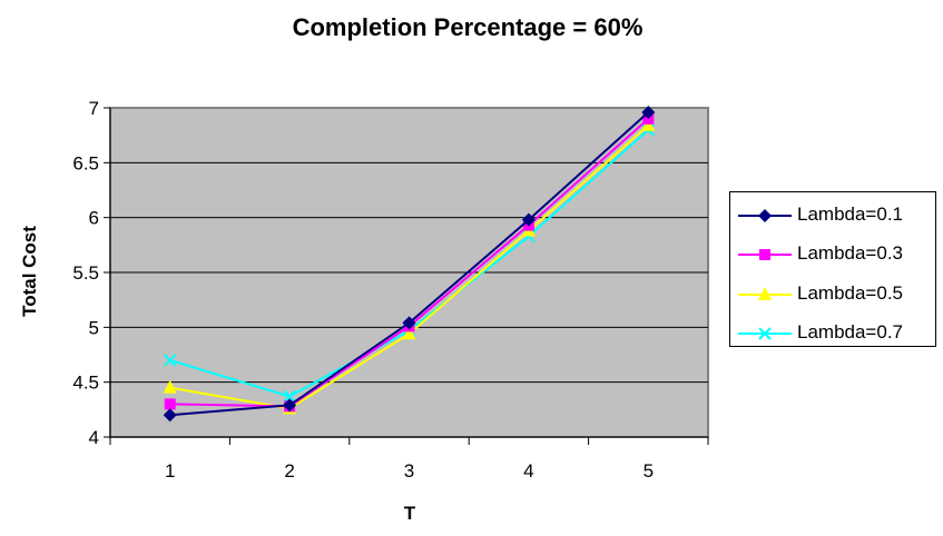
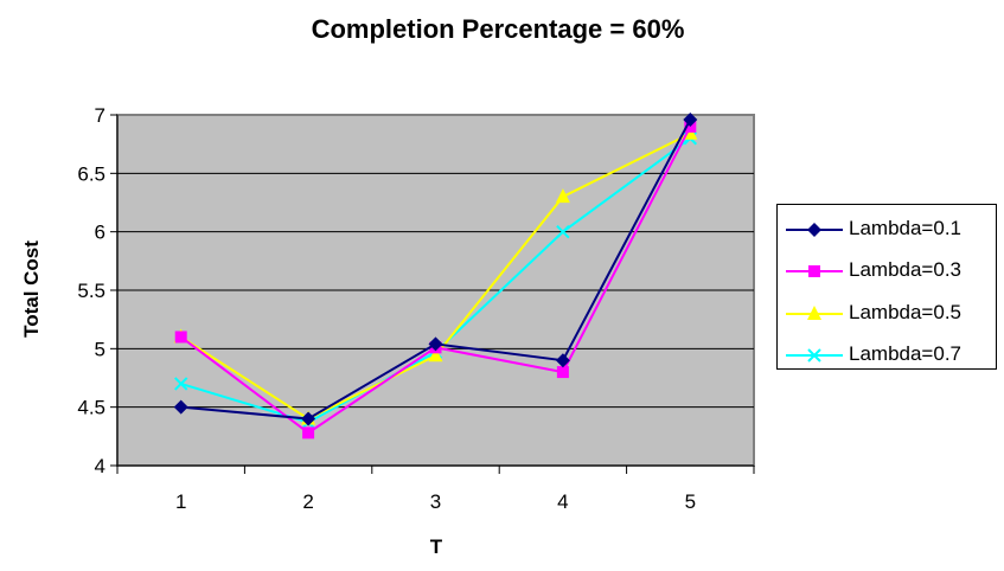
Lambda=0.1/1: 4.2 -> 4.5
Lambda=0.3/1: 4.3 -> 5.1
Lambda=0.5/1: 4.5 -> 5.1
Lambda=0.1/2: 4.3 -> 4.4
Lambda=0.5/2: 4.3 -> 4.4
Lambda=0.1/4: 6.0 -> 4.9
Lambda=0.3/4: 5.9 -> 4.8
Lambda=0.5/4: 5.9 -> 6.3
Lambda=0.7/4: 5.8 -> 6.0
